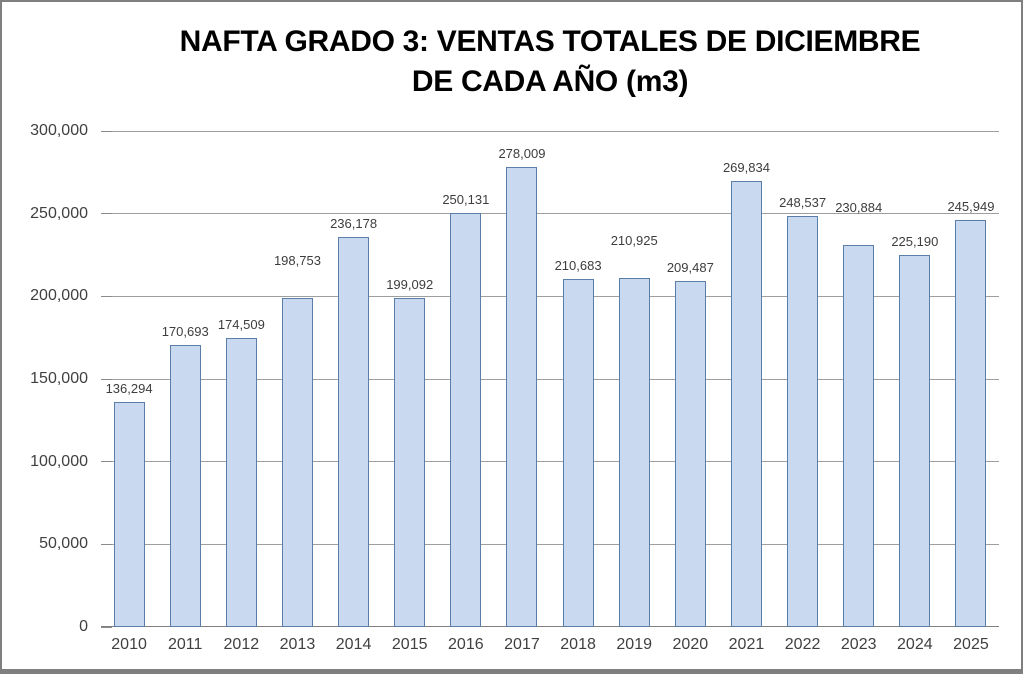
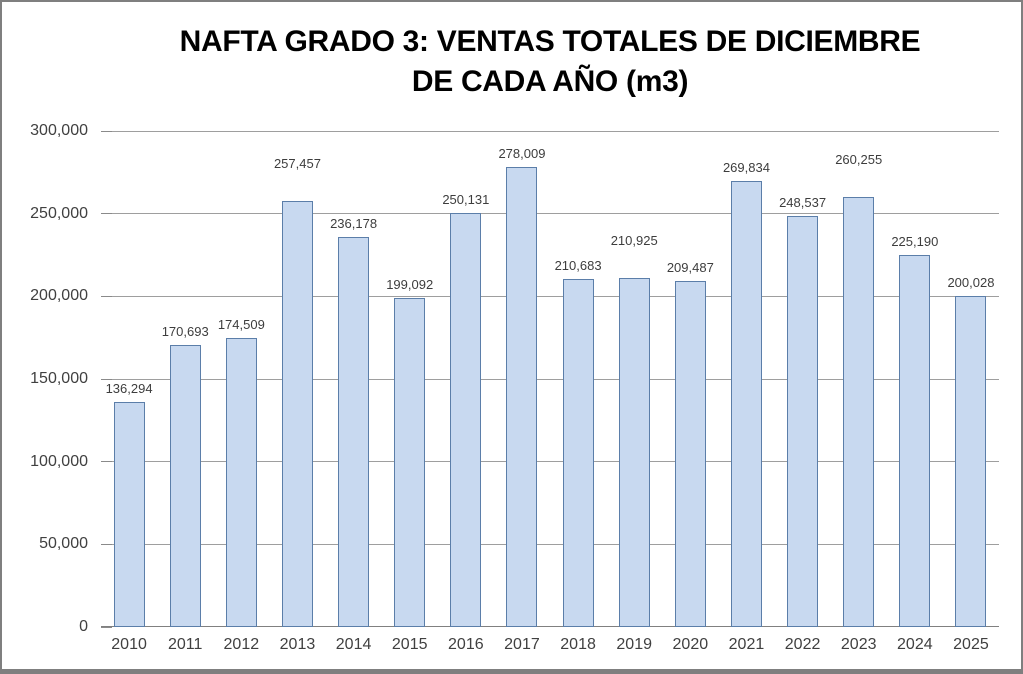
2013: 198,753 -> 257,457
2023: 230,884 -> 260,255
2025: 245,949 -> 200,028
